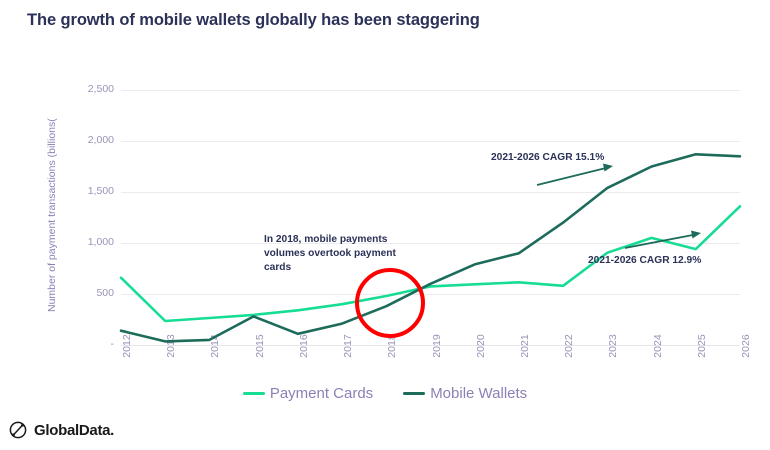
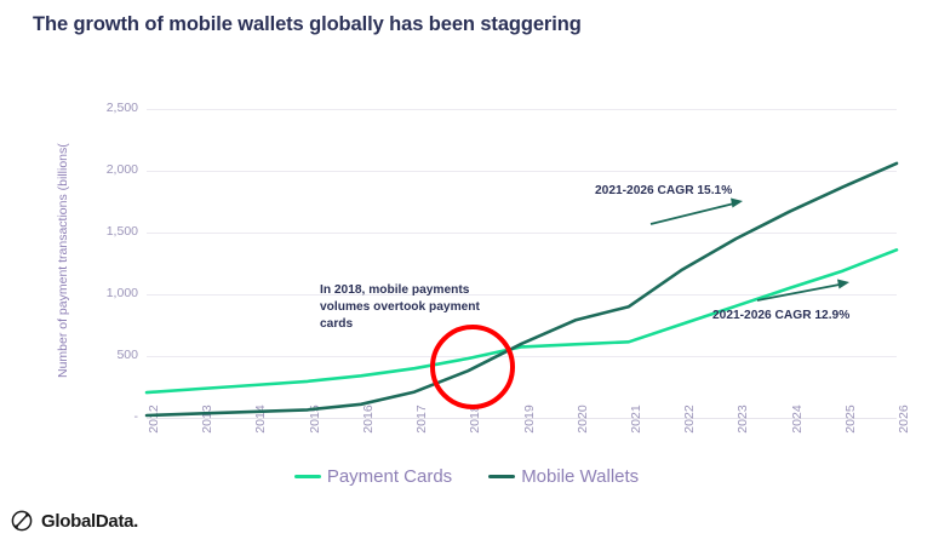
Payment Cards/2012: 660 -> 200
Mobile Wallets/2012: 140 -> 20
Mobile Wallets/2015: 280 -> 60
Payment Cards/2022: 580 -> 760
Mobile Wallets/2023: 1540 -> 1450
Mobile Wallets/2024: 1750 -> 1670
Payment Cards/2025: 940 -> 1190
Mobile Wallets/2026: 1850 -> 2060
